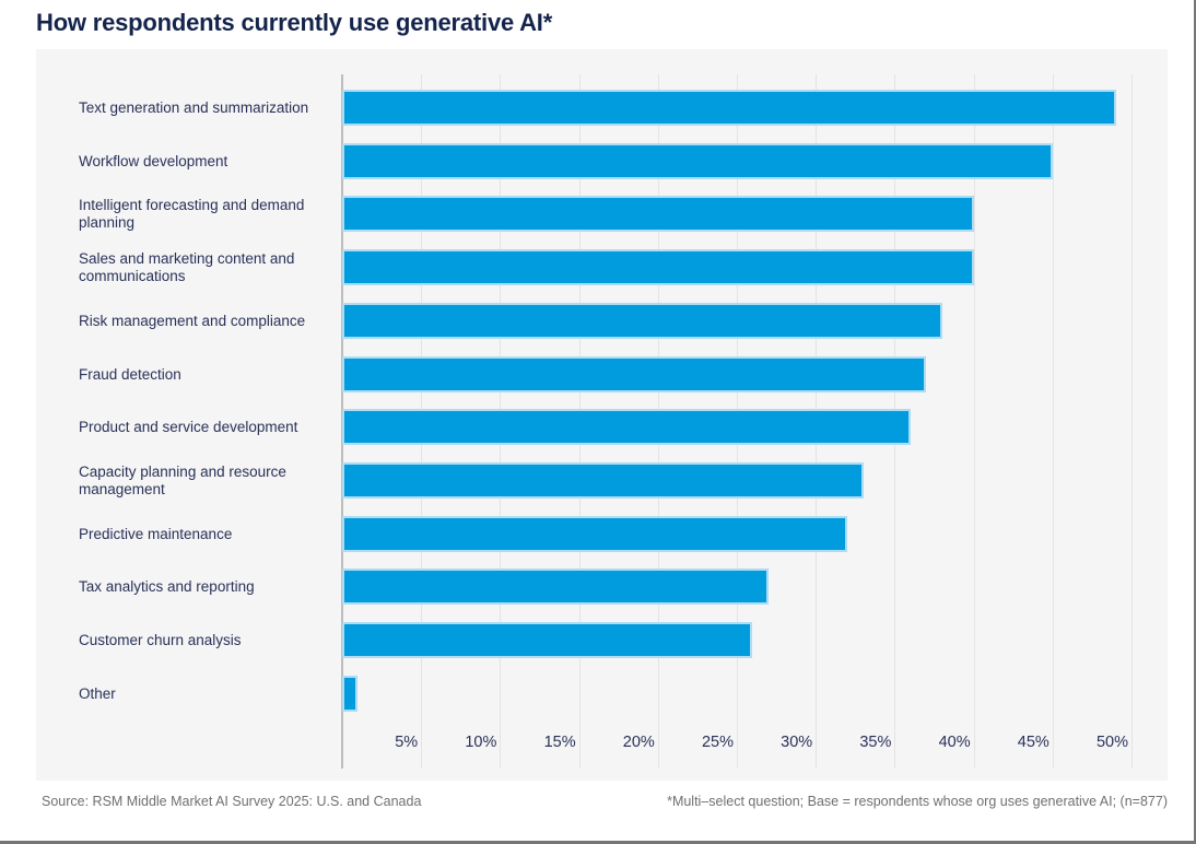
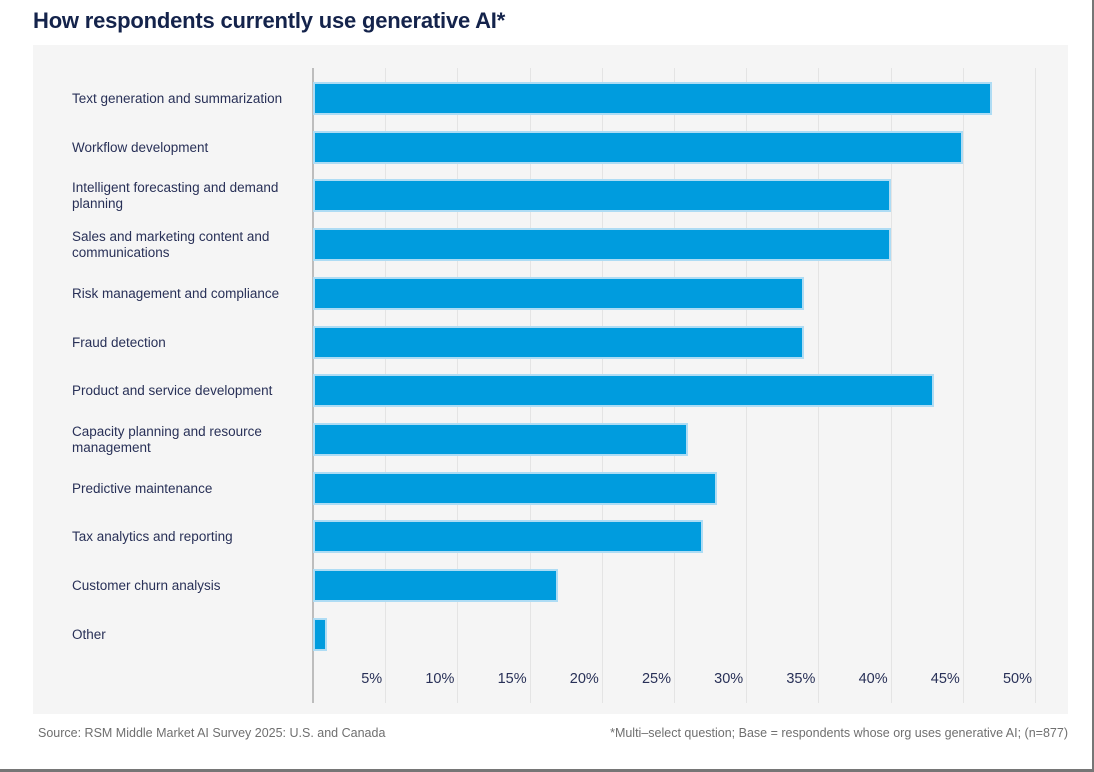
Text generation and summarization: 49% -> 47%
Risk management and compliance: 38% -> 34%
Fraud detection: 37% -> 34%
Product and service development: 36% -> 43%
Capacity planning and resource management: 33% -> 26%
Predictive maintenance: 32% -> 28%
Customer churn analysis: 26% -> 17%
